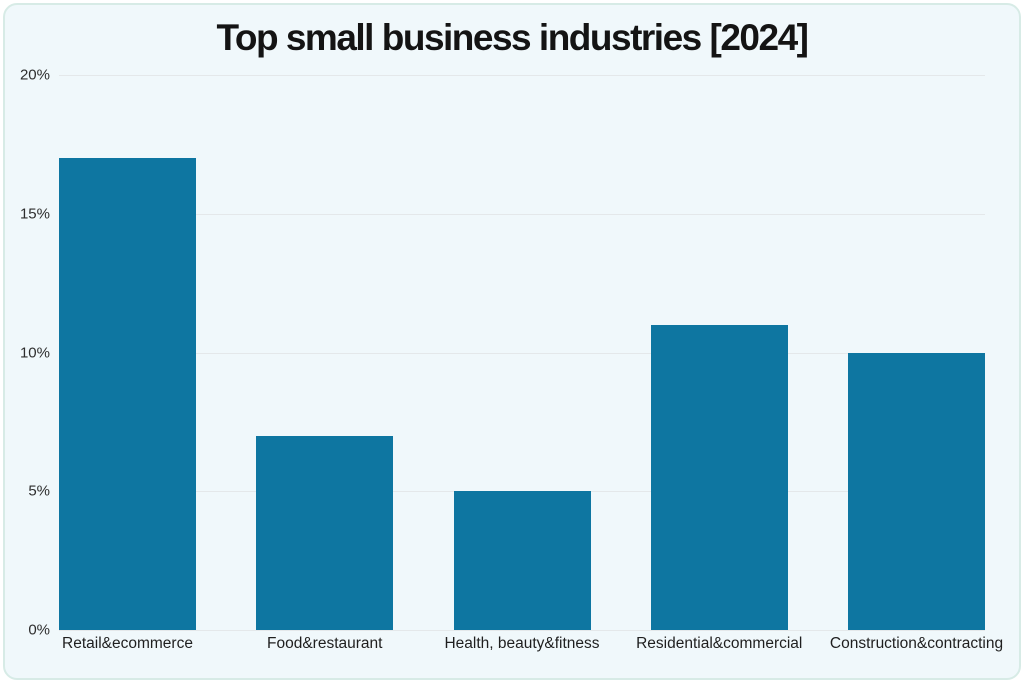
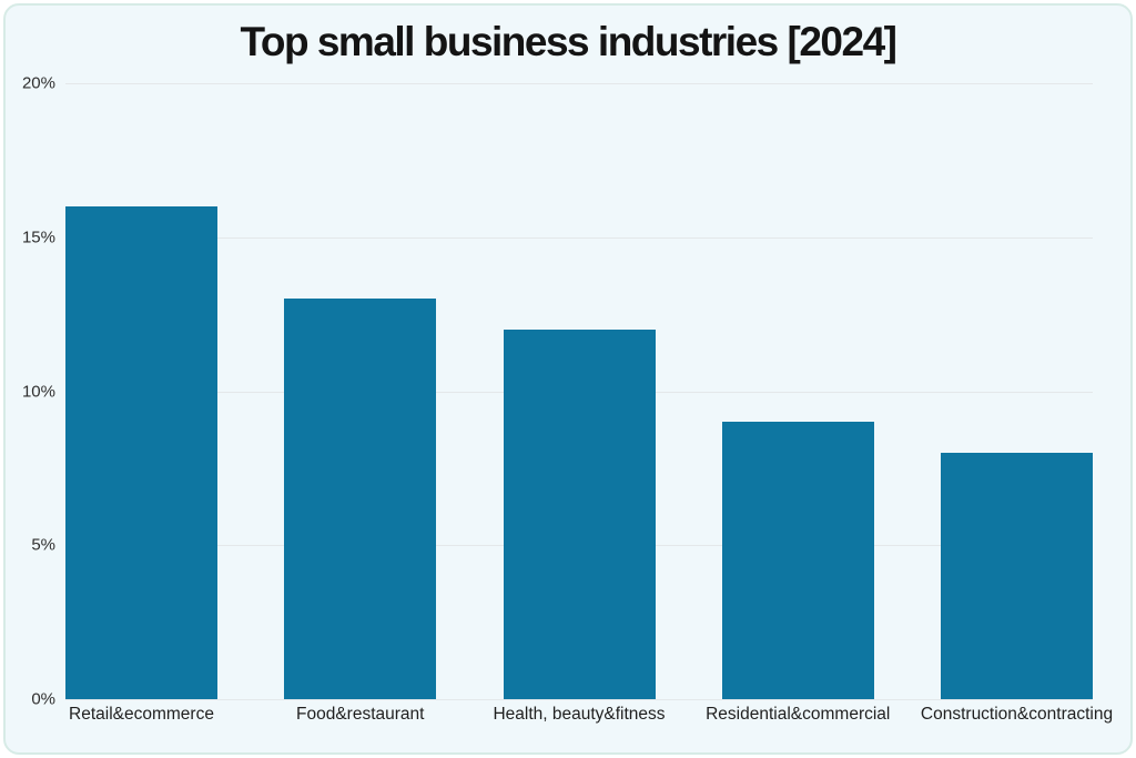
Retail&ecommerce: 17% -> 16%
Food&restaurant: 7% -> 13%
Health, beauty&fitness: 5% -> 12%
Residential&commercial: 11% -> 9%
Construction&contracting: 10% -> 8%
